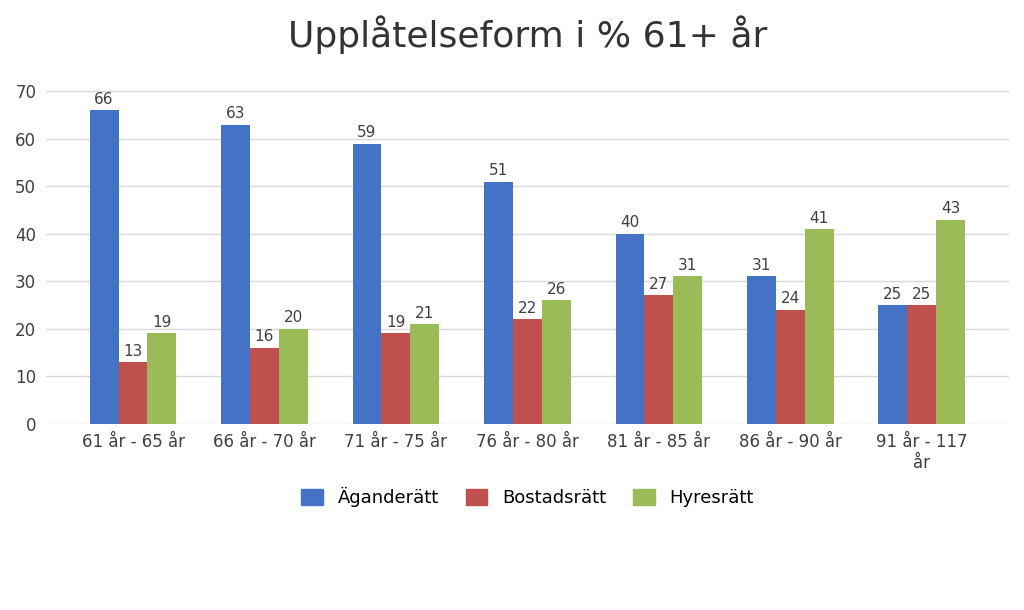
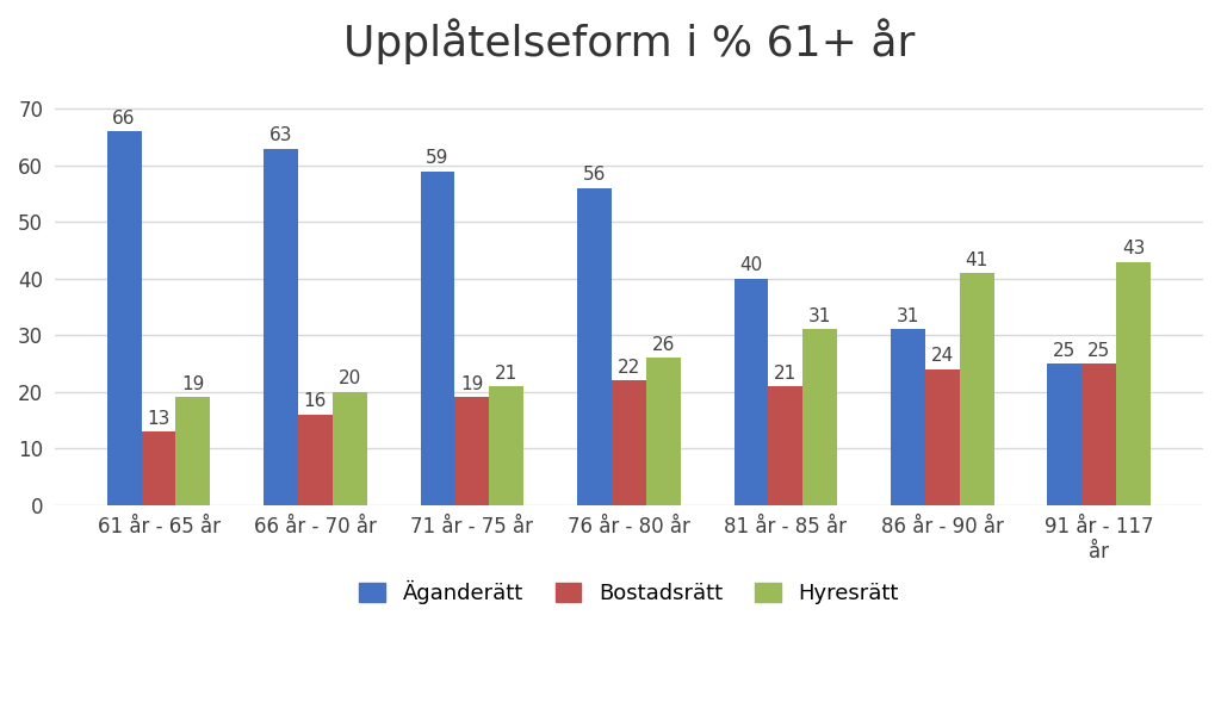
Äganderätt/76 år - 80 år: 51 -> 56
Bostadsrätt/81 år - 85 år: 27 -> 21
